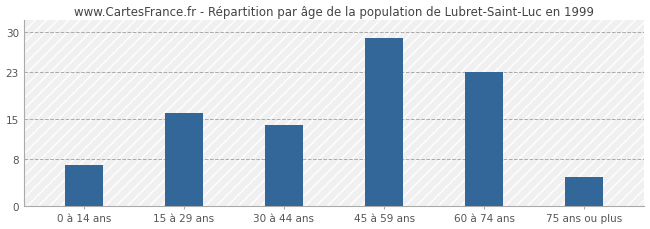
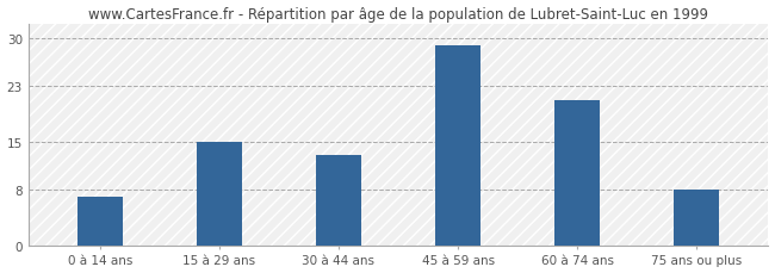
15 à 29 ans: 16 -> 15
30 à 44 ans: 14 -> 13
60 à 74 ans: 23 -> 21
75 ans ou plus: 5 -> 8
